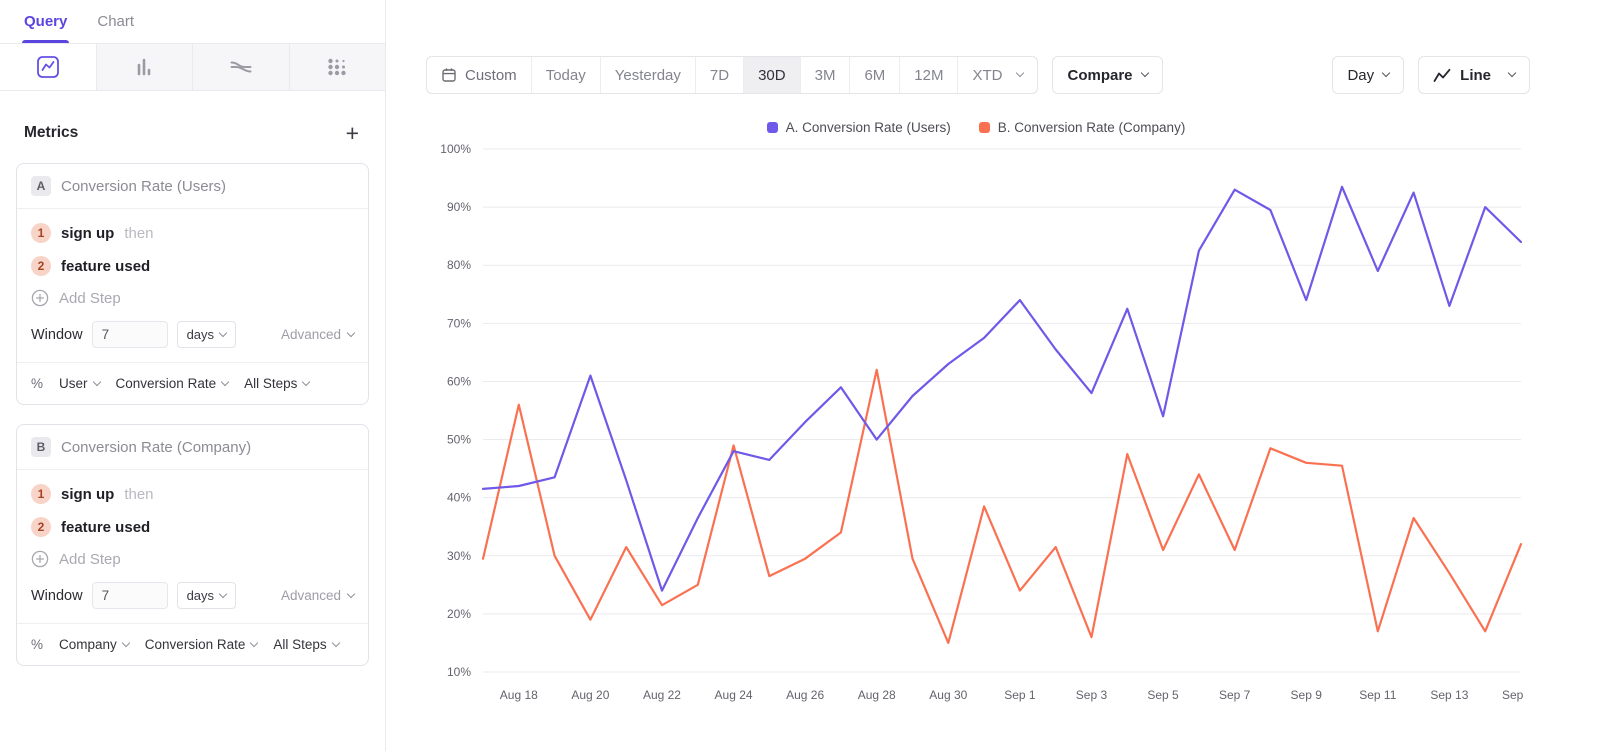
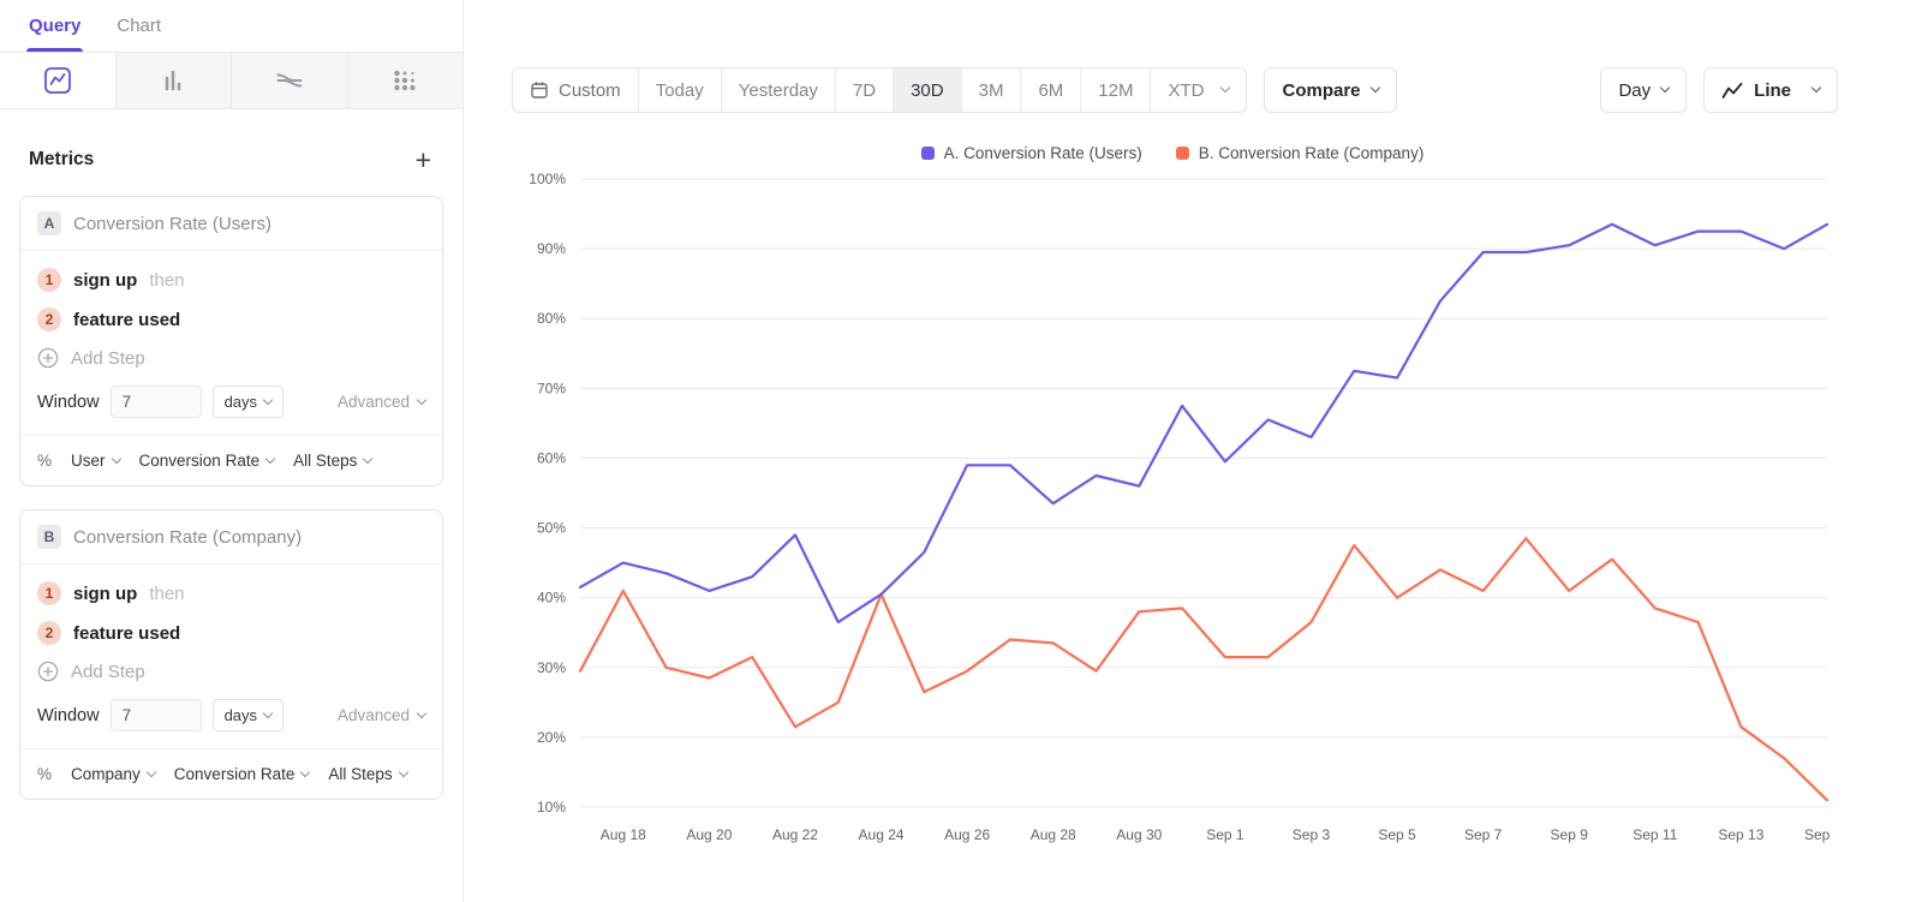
A. Conversion Rate (Users)/Aug 18: 42% -> 45%
B. Conversion Rate (Company)/Aug 18: 56% -> 41%
A. Conversion Rate (Users)/Aug 20: 61% -> 41%
B. Conversion Rate (Company)/Aug 20: 19% -> 28%
A. Conversion Rate (Users)/Aug 22: 24% -> 49%
A. Conversion Rate (Users)/Aug 24: 48% -> 40%
B. Conversion Rate (Company)/Aug 24: 49% -> 40%
A. Conversion Rate (Users)/Aug 26: 53% -> 59%
A. Conversion Rate (Users)/Aug 28: 50% -> 54%
B. Conversion Rate (Company)/Aug 28: 62% -> 34%
A. Conversion Rate (Users)/Aug 30: 63% -> 56%
B. Conversion Rate (Company)/Aug 30: 15% -> 38%
A. Conversion Rate (Users)/Sep 1: 74% -> 60%
B. Conversion Rate (Company)/Sep 1: 24% -> 32%
A. Conversion Rate (Users)/Sep 3: 58% -> 63%
B. Conversion Rate (Company)/Sep 3: 16% -> 36%
A. Conversion Rate (Users)/Sep 5: 54% -> 72%
B. Conversion Rate (Company)/Sep 5: 31% -> 40%
A. Conversion Rate (Users)/Sep 7: 93% -> 90%
B. Conversion Rate (Company)/Sep 7: 31% -> 41%
A. Conversion Rate (Users)/Sep 9: 74% -> 90%
B. Conversion Rate (Company)/Sep 9: 46% -> 41%
A. Conversion Rate (Users)/Sep 11: 79% -> 90%
B. Conversion Rate (Company)/Sep 11: 17% -> 38%
A. Conversion Rate (Users)/Sep 13: 73% -> 92%
B. Conversion Rate (Company)/Sep 13: 27% -> 22%
A. Conversion Rate (Users)/Sep 15: 84% -> 94%
B. Conversion Rate (Company)/Sep 15: 32% -> 11%
